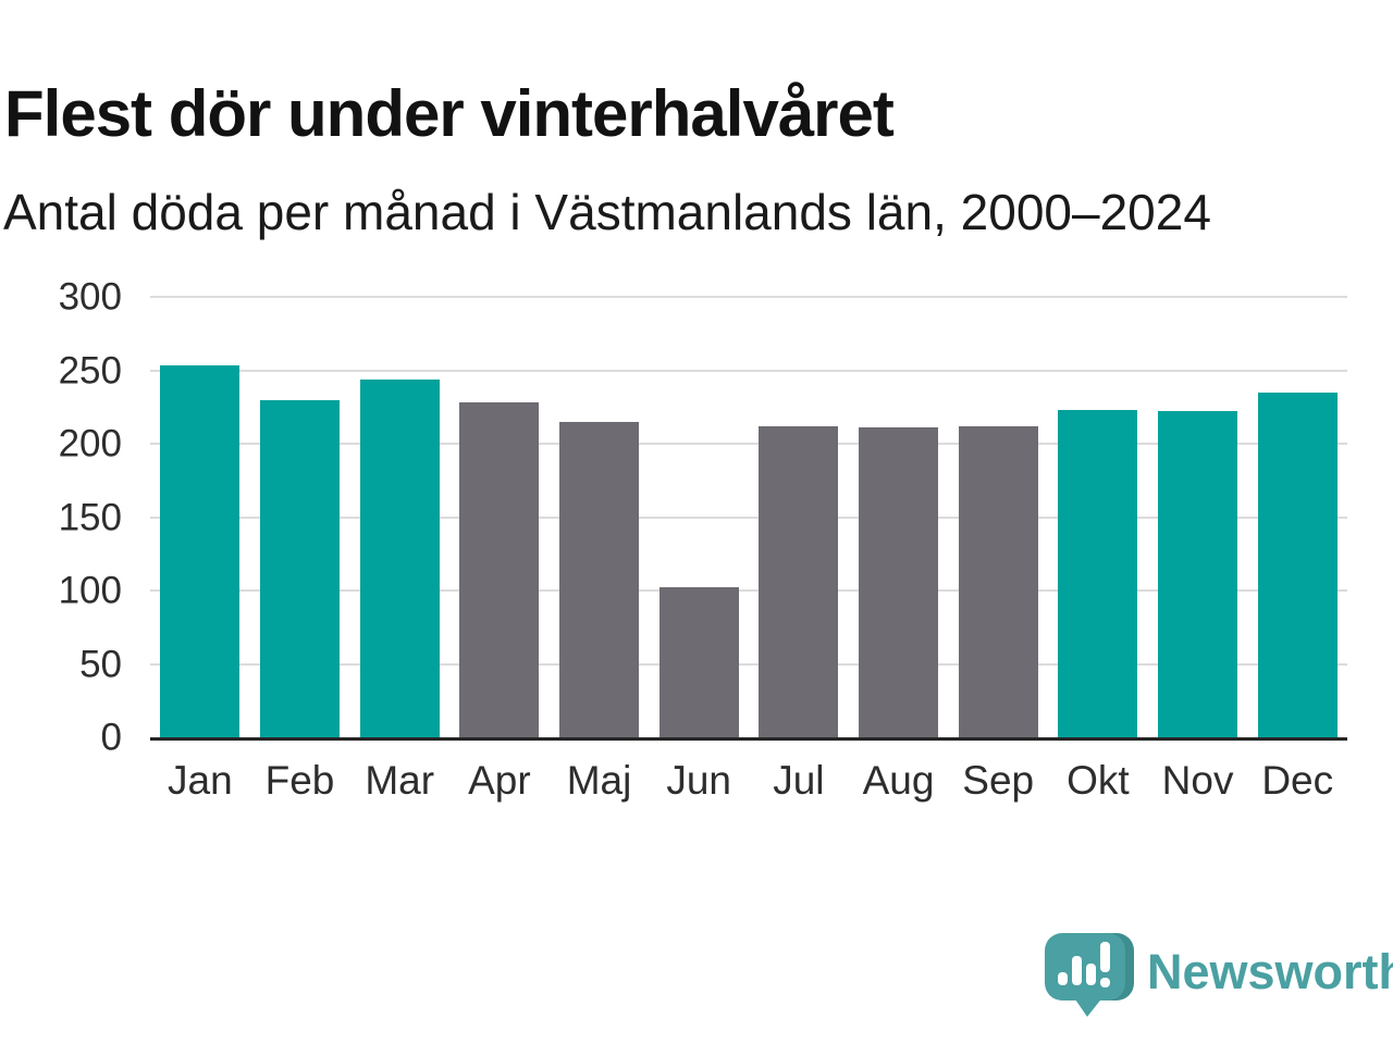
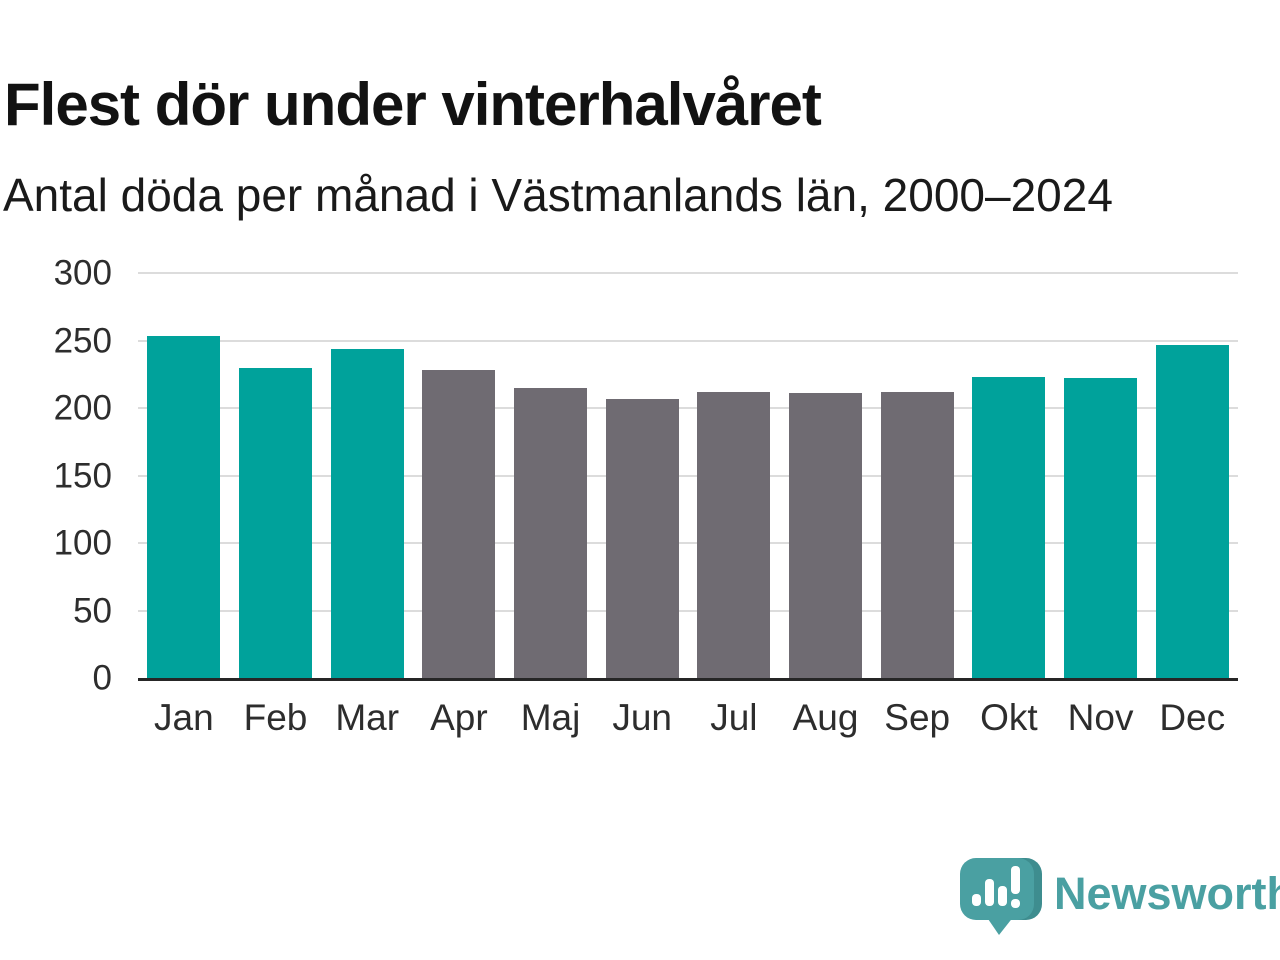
Jun: 102 -> 207
Dec: 235 -> 247
